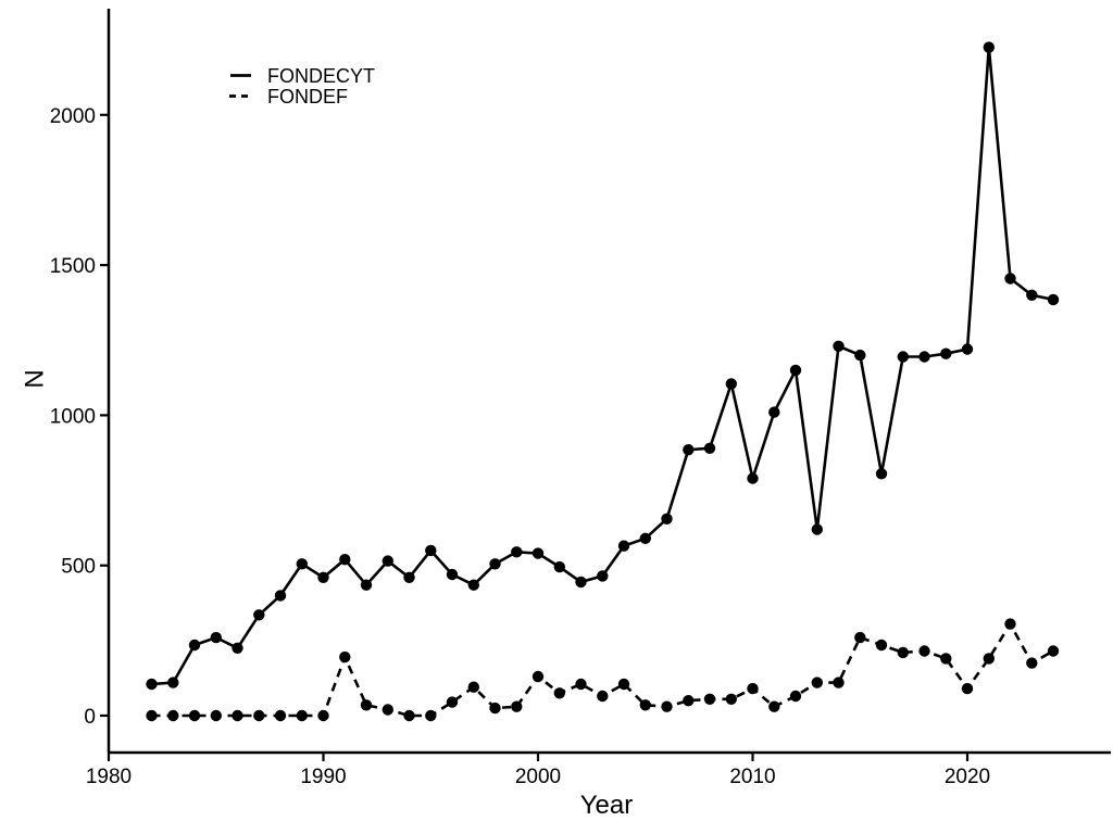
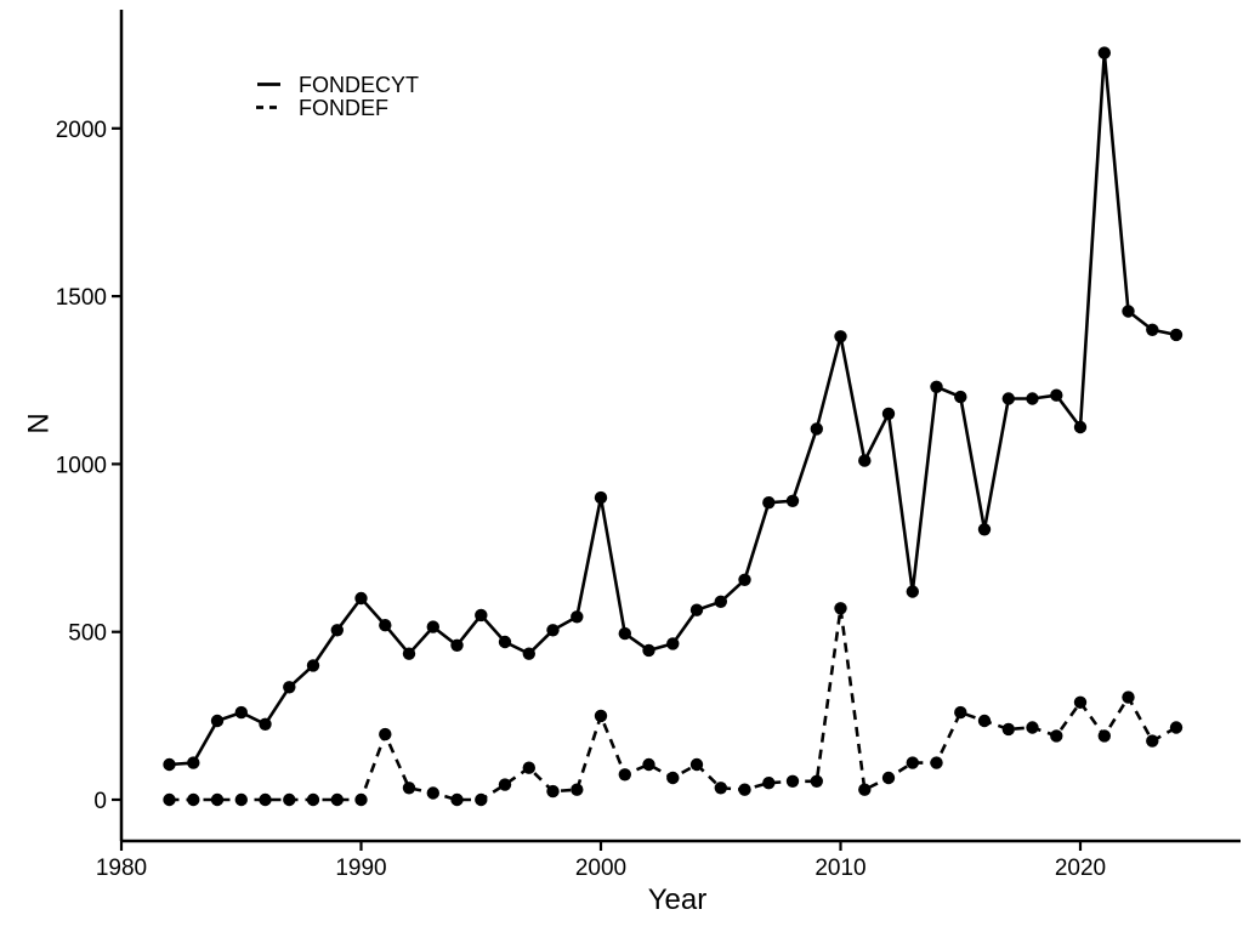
FONDECYT/1990: 460 -> 600
FONDECYT/2000: 540 -> 900
FONDEF/2000: 130 -> 250
FONDECYT/2010: 790 -> 1380
FONDEF/2010: 90 -> 570
FONDECYT/2020: 1220 -> 1110
FONDEF/2020: 90 -> 290
